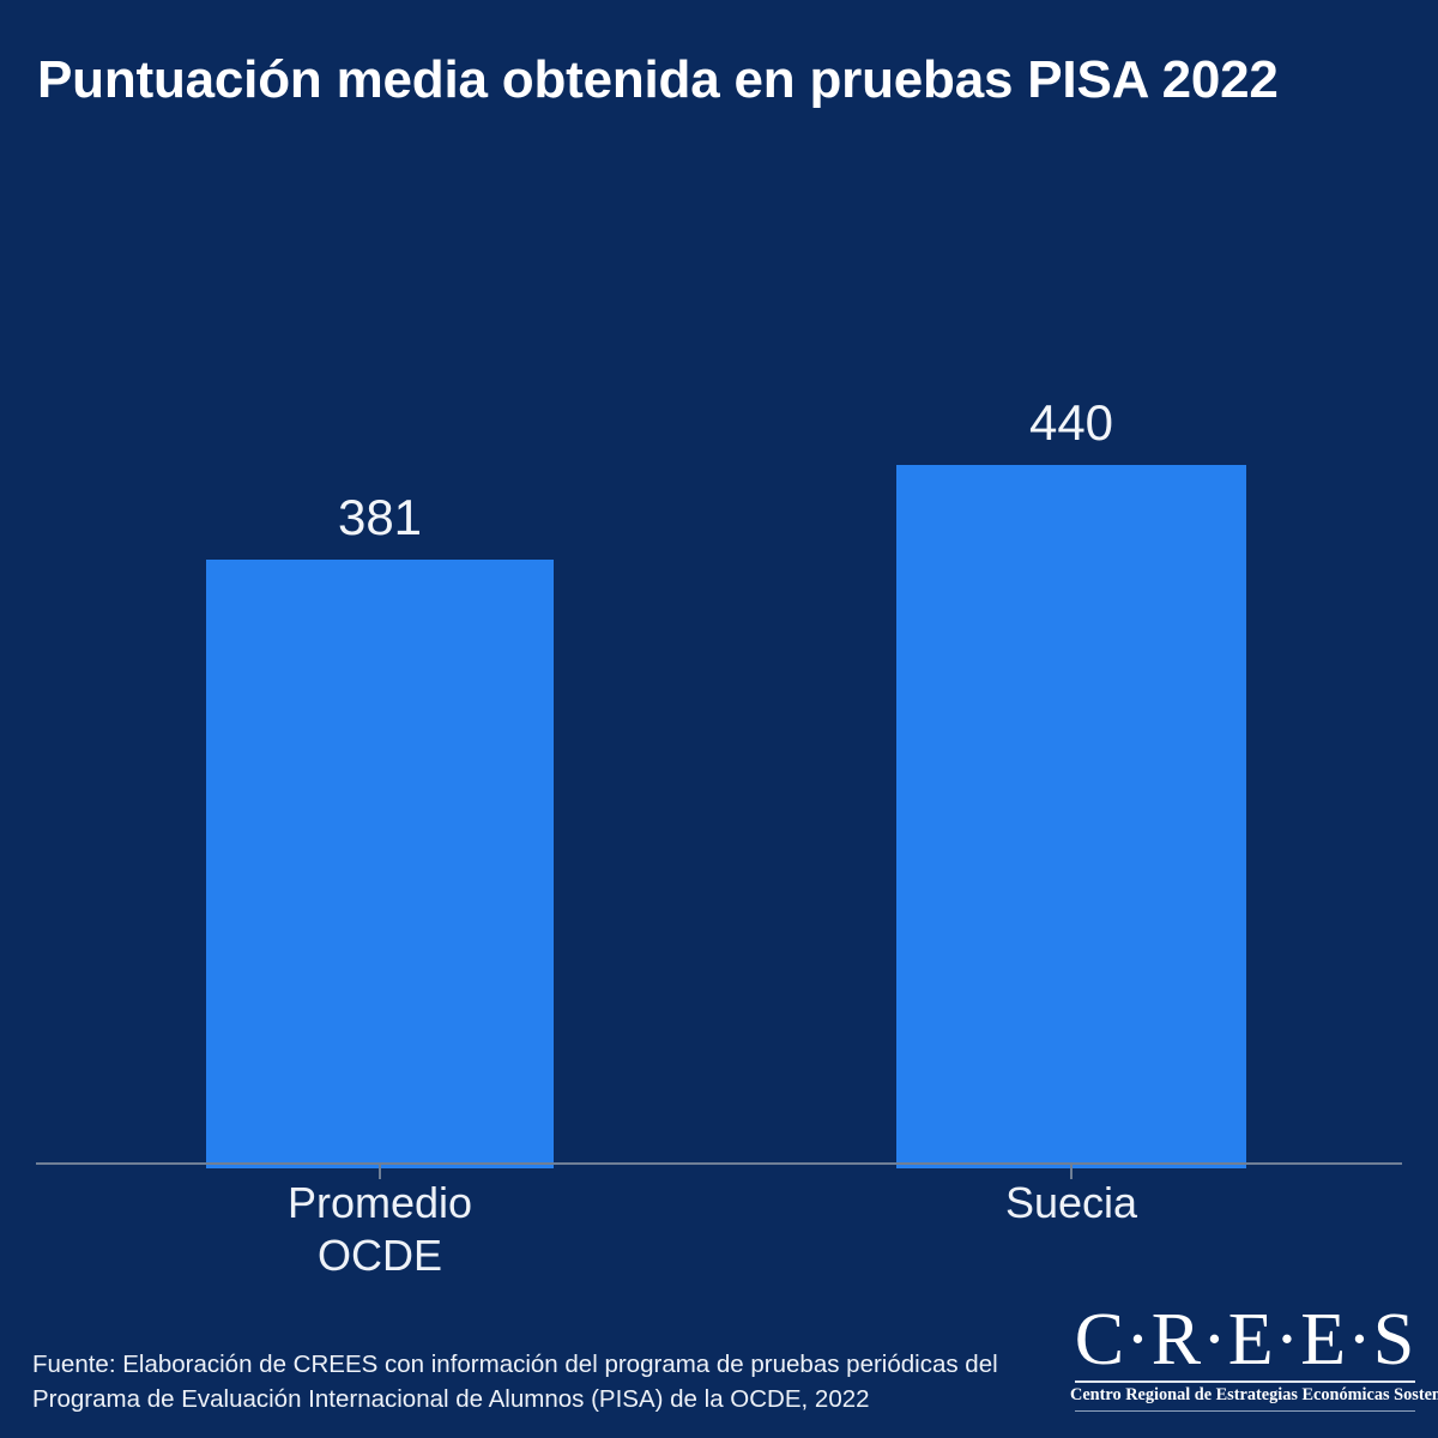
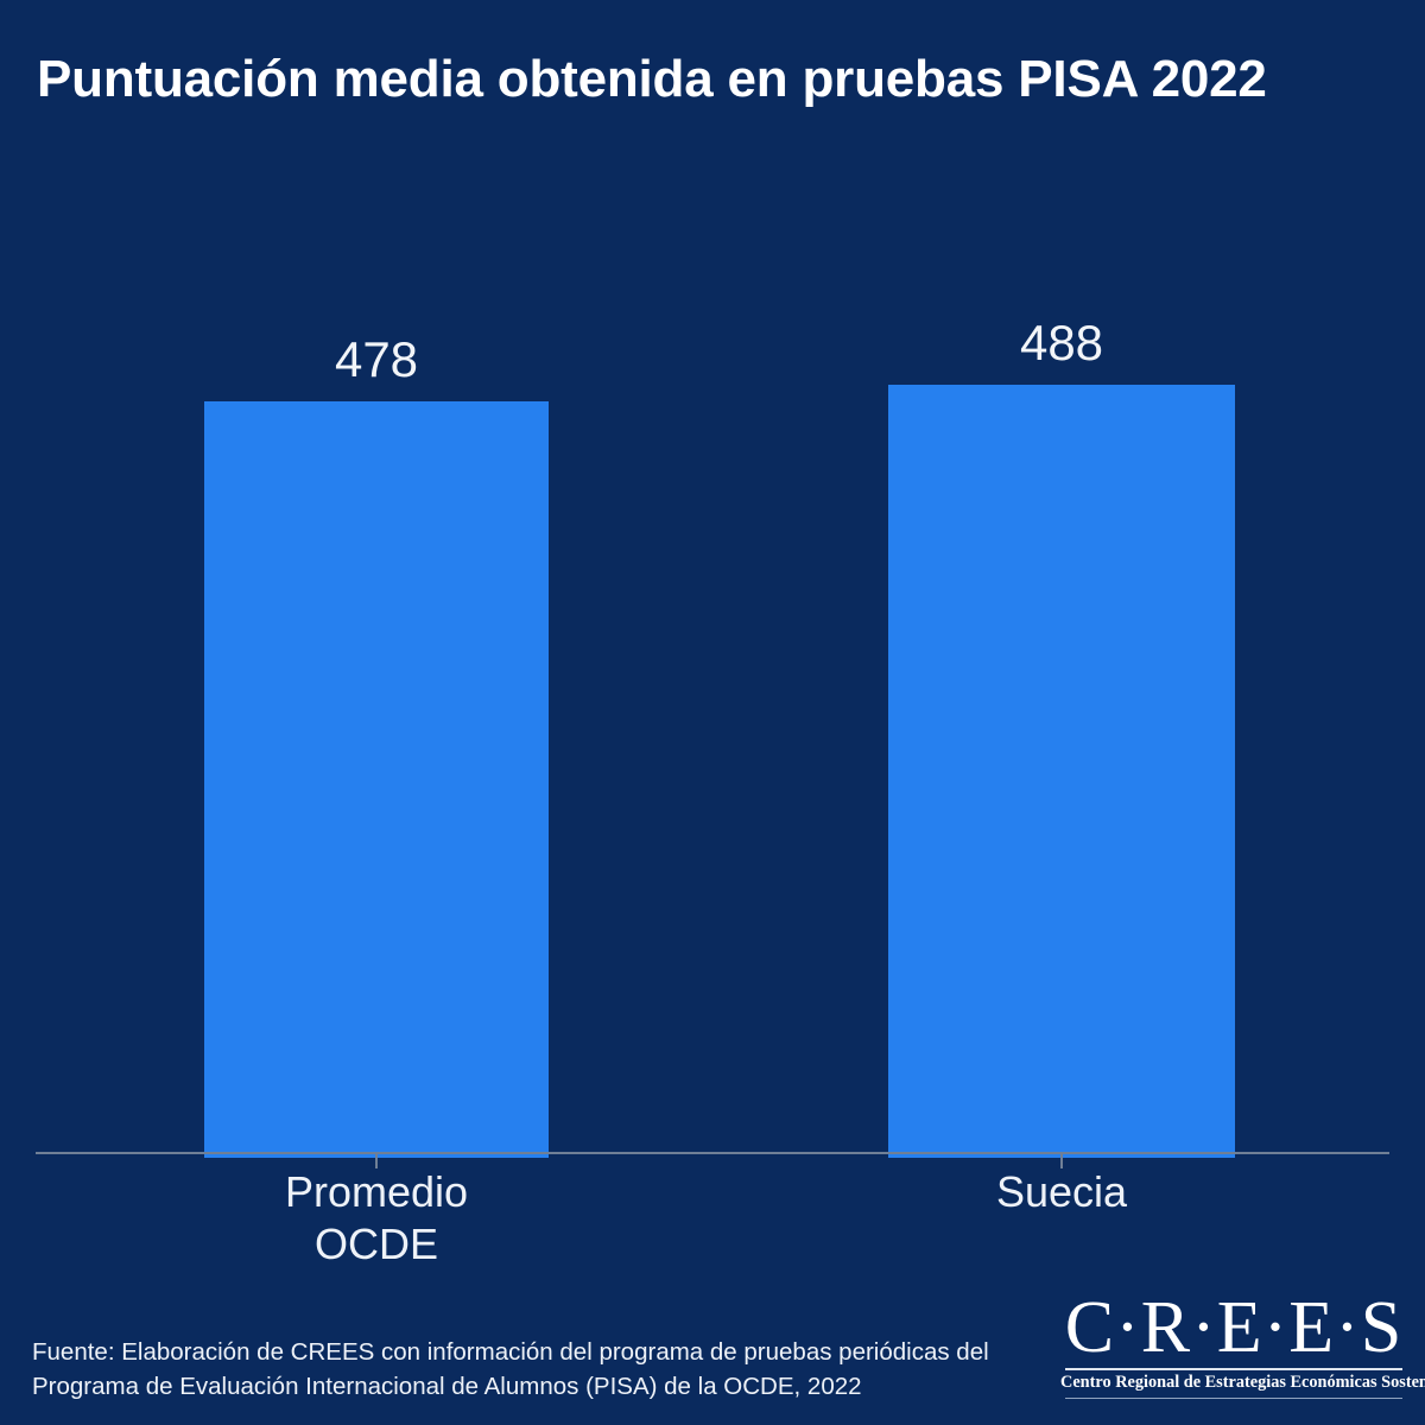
Promedio OCDE: 381 -> 478
Suecia: 440 -> 488
